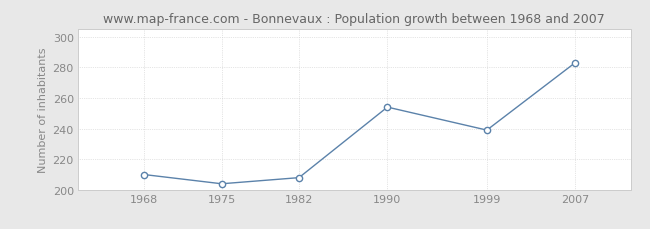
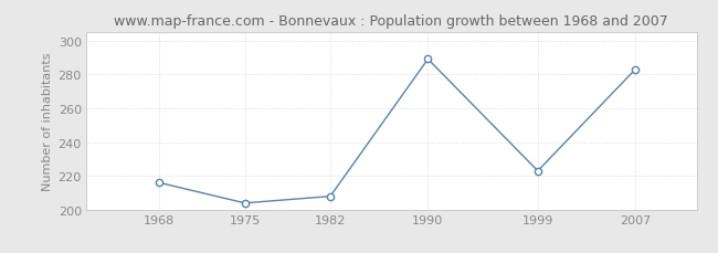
1968: 210 -> 216
1990: 254 -> 289
1999: 239 -> 223
